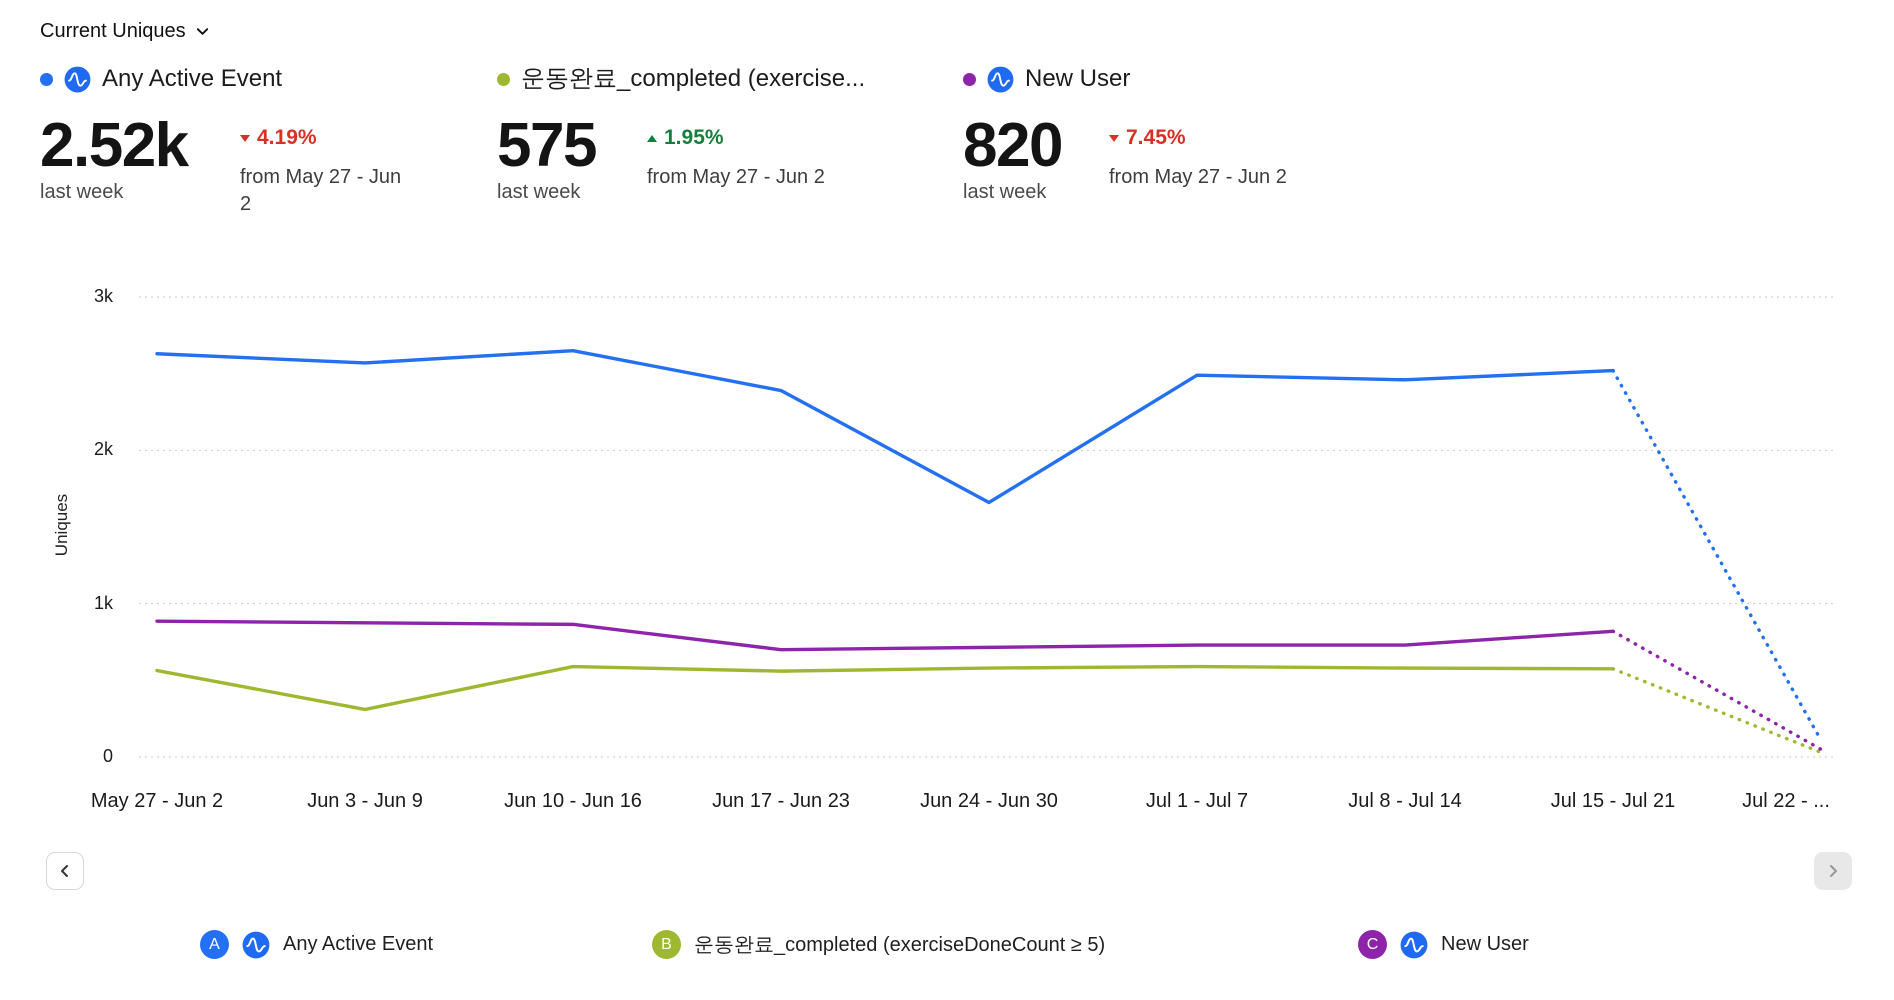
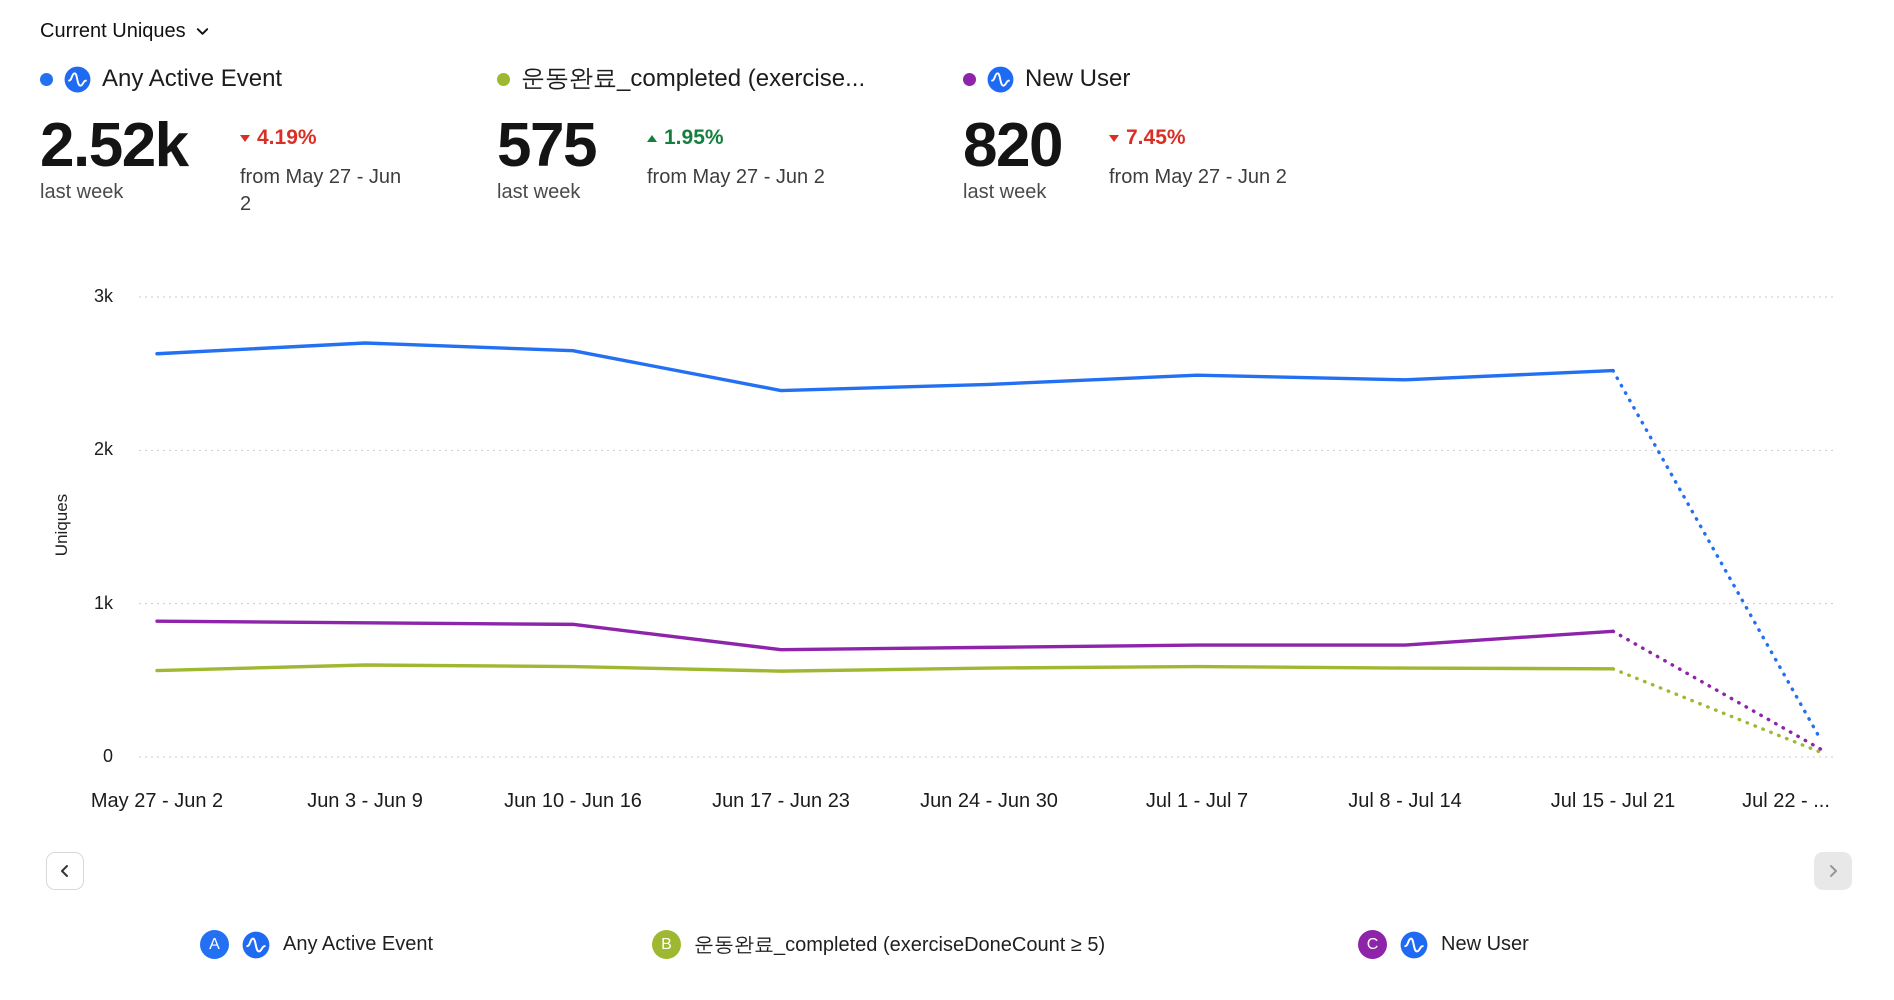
Any Active Event/Jun 3 - Jun 9: 2.57k -> 2.70k
운동완료_completed (exerciseDoneCount ≥ 5)/Jun 3 - Jun 9: 0.31k -> 0.60k
Any Active Event/Jun 24 - Jun 30: 1.66k -> 2.43k
